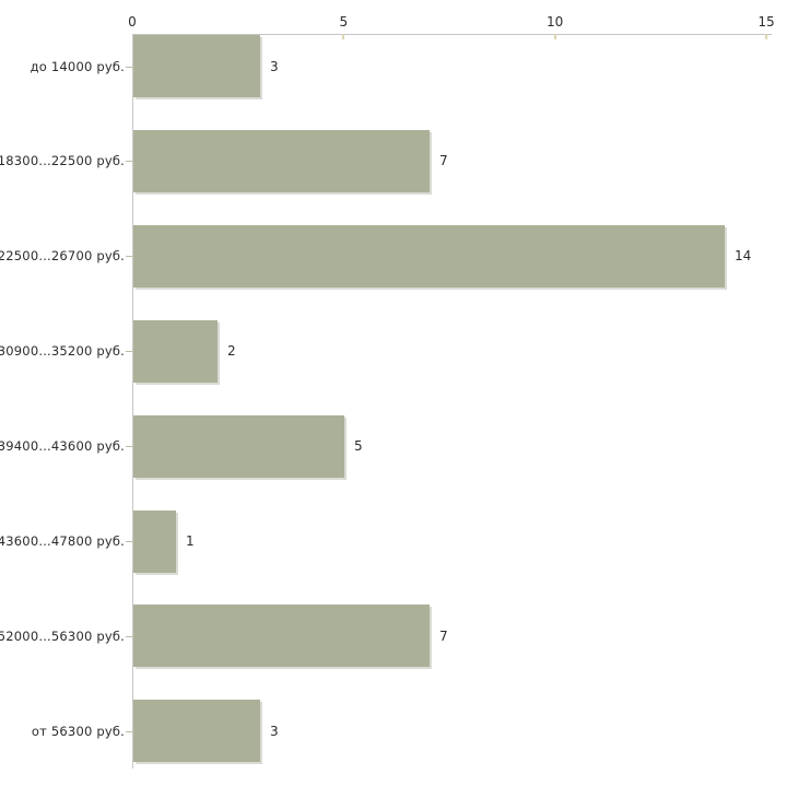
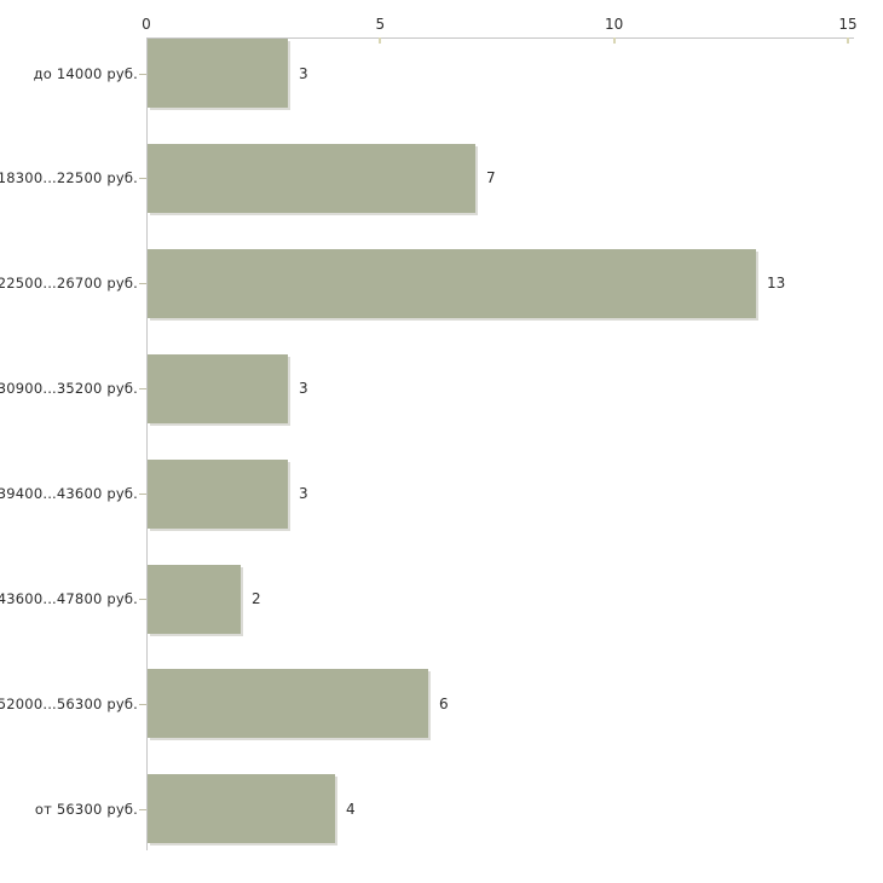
22500...26700 руб.: 14 -> 13
30900...35200 руб.: 2 -> 3
39400...43600 руб.: 5 -> 3
43600...47800 руб.: 1 -> 2
52000...56300 руб.: 7 -> 6
от 56300 руб.: 3 -> 4
